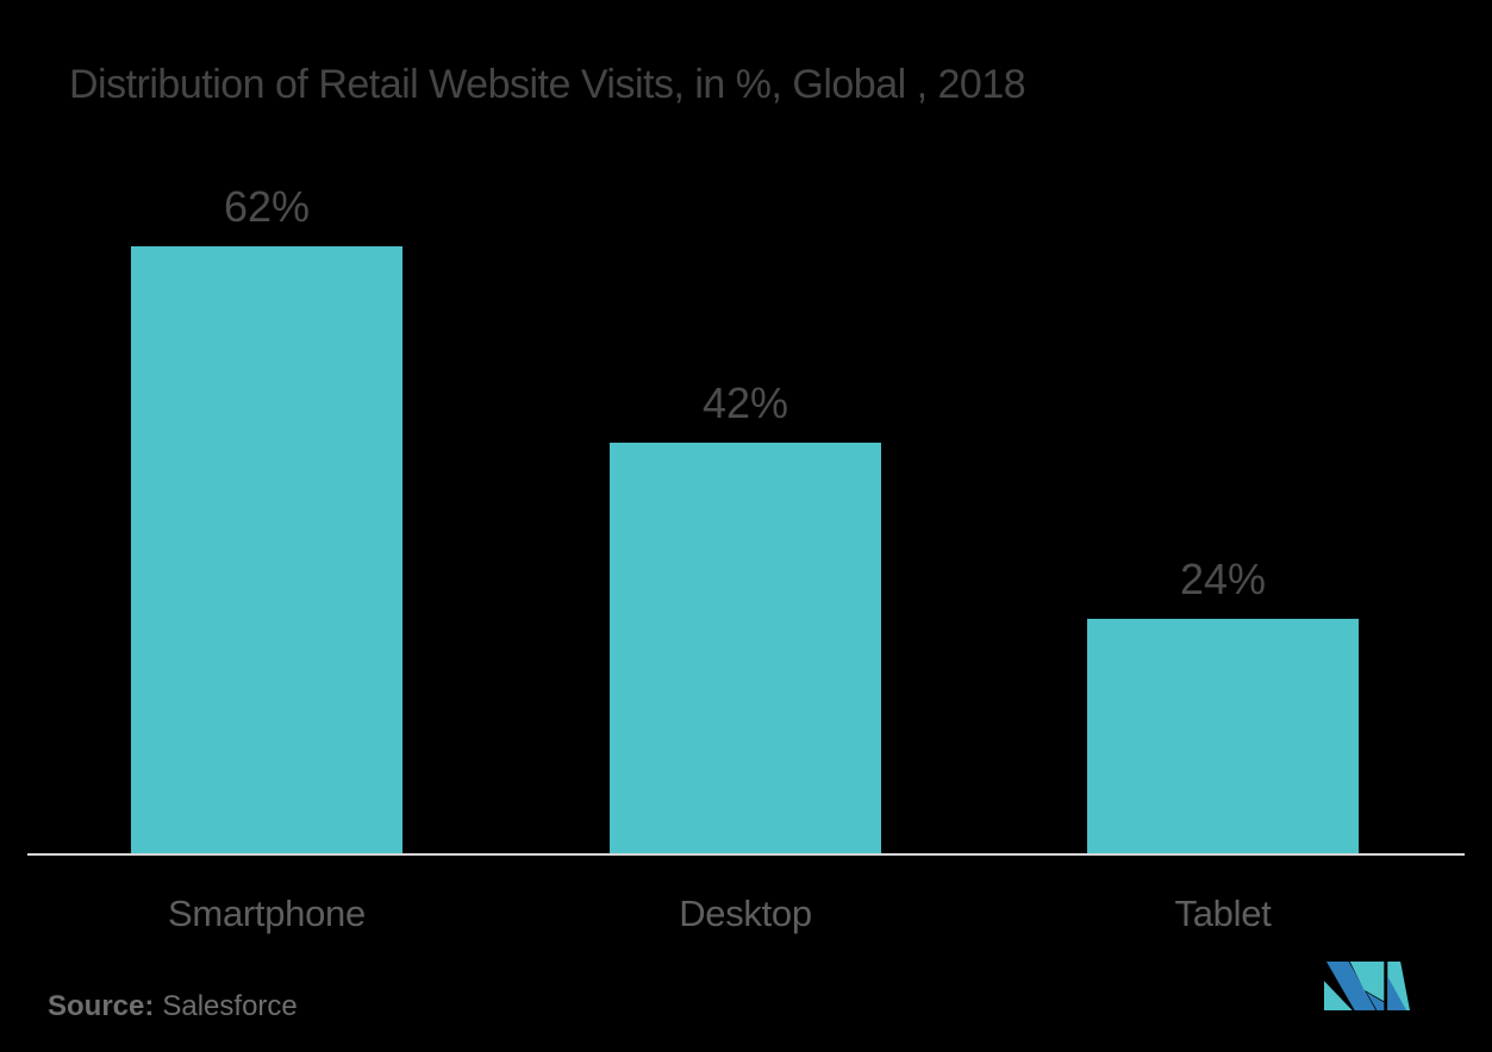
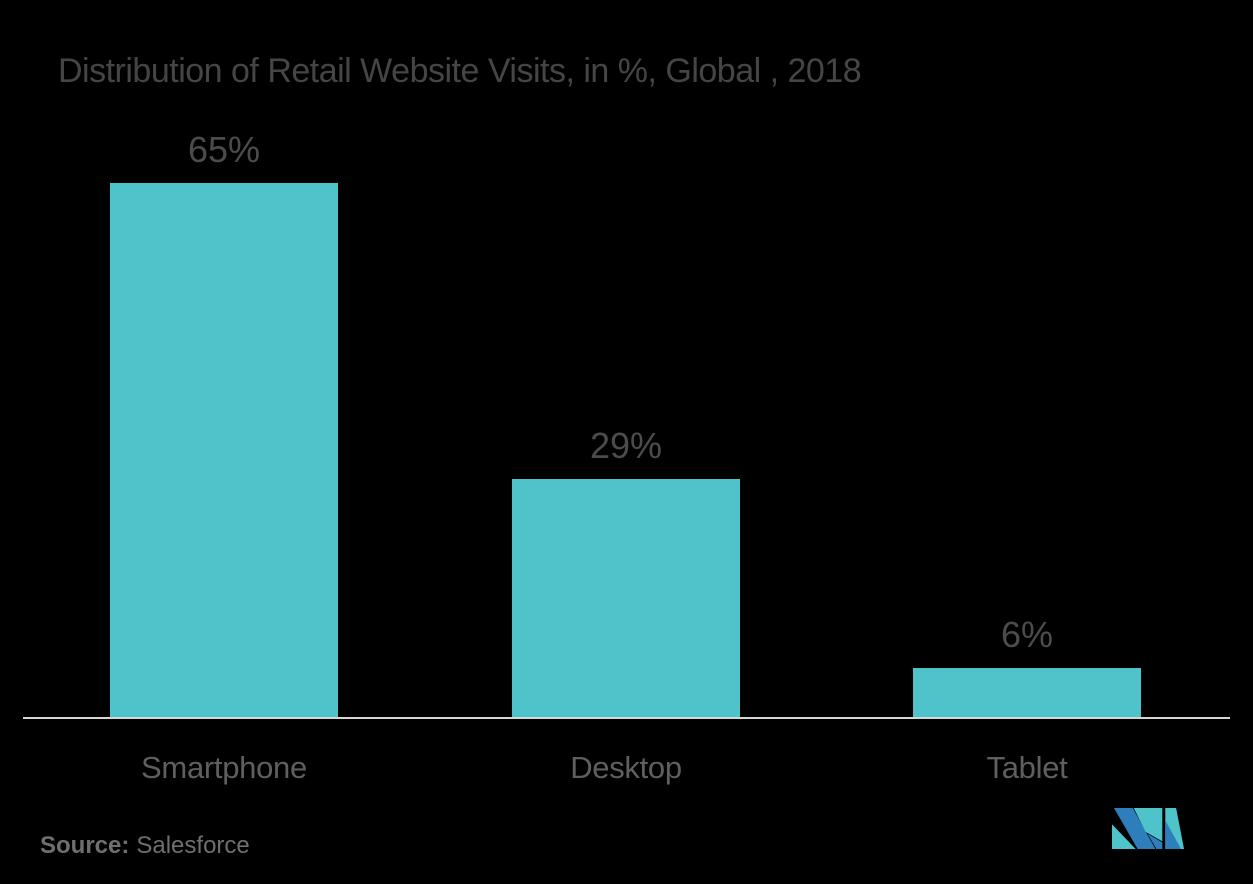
Smartphone: 62% -> 65%
Desktop: 42% -> 29%
Tablet: 24% -> 6%
